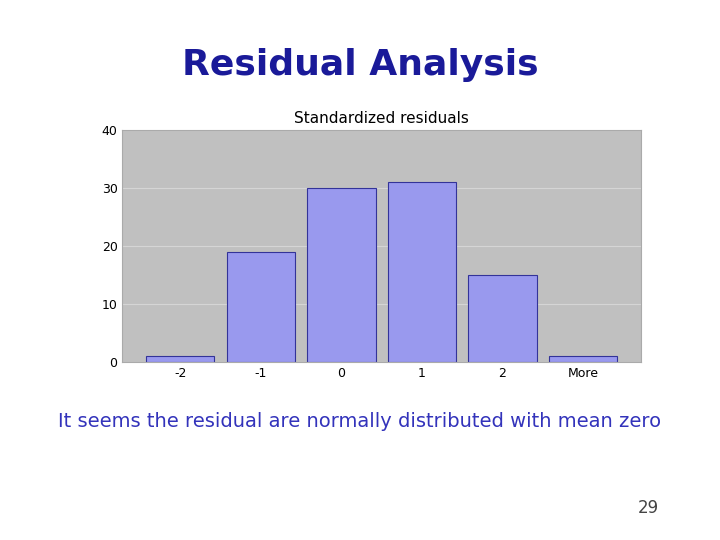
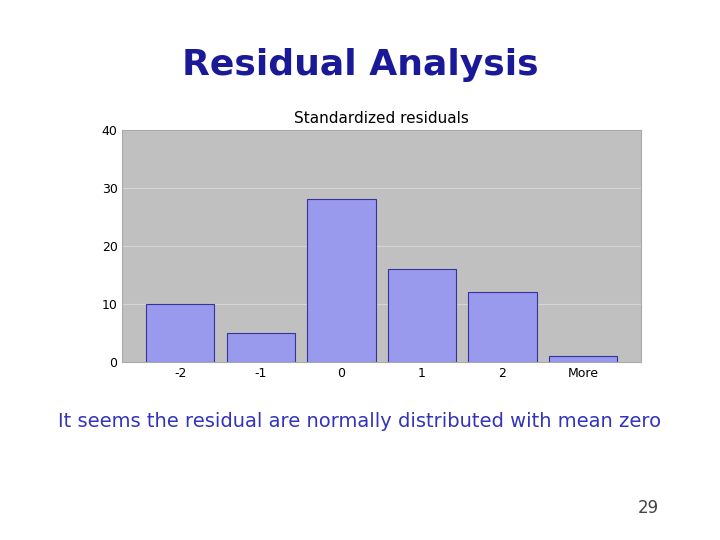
-2: 1 -> 10
-1: 19 -> 5
0: 30 -> 28
1: 31 -> 16
2: 15 -> 12
